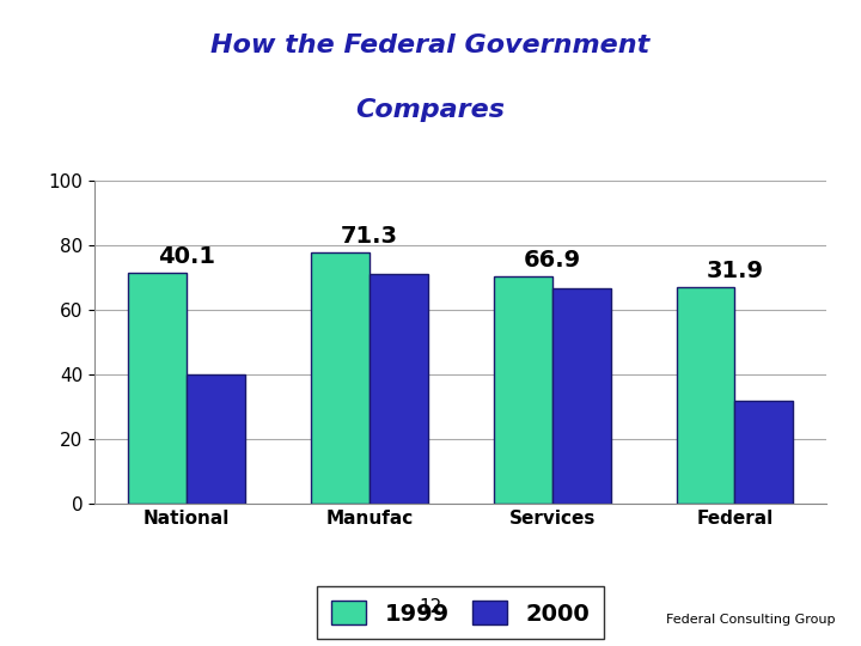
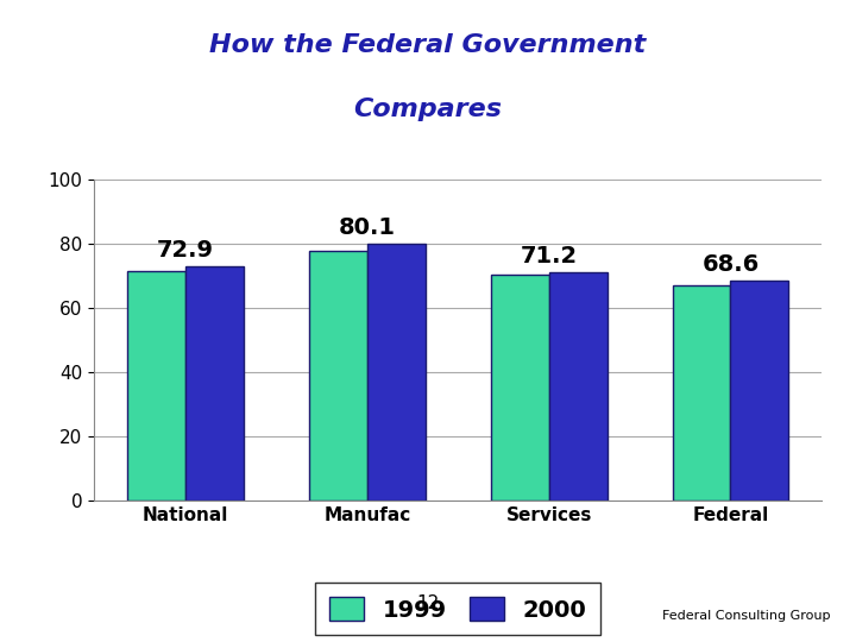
2000/National: 40.1 -> 72.9
2000/Manufac: 71.3 -> 80.1
2000/Services: 66.9 -> 71.2
2000/Federal: 31.9 -> 68.6
